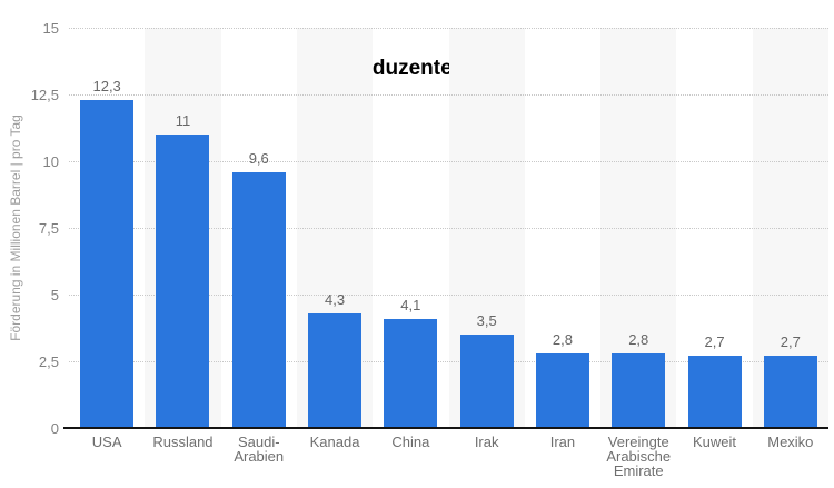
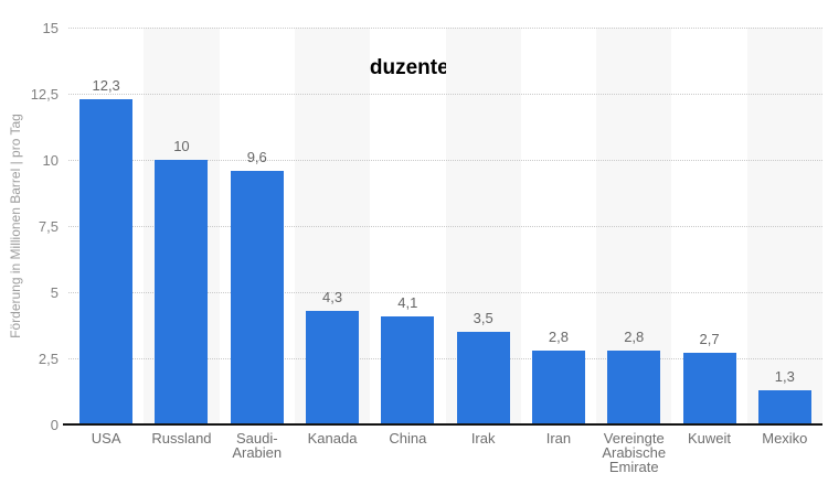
Russland: 11 -> 10
Mexiko: 2,7 -> 1,3
